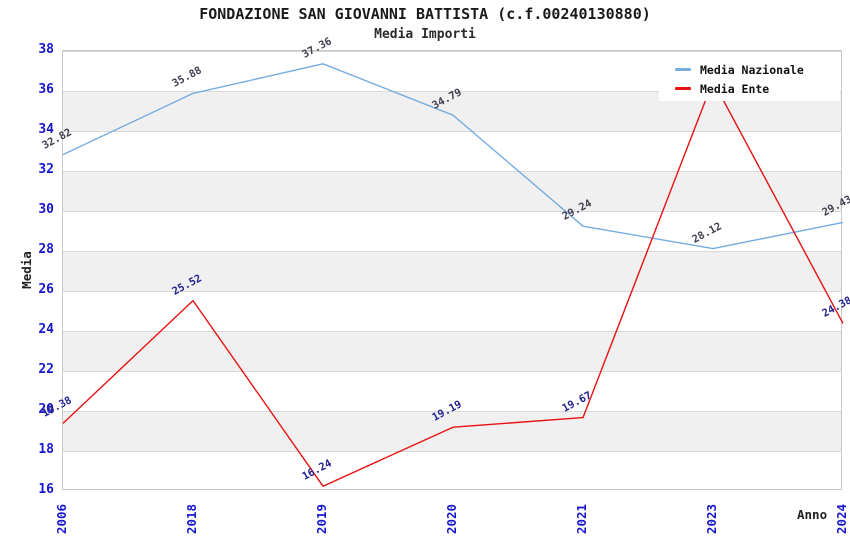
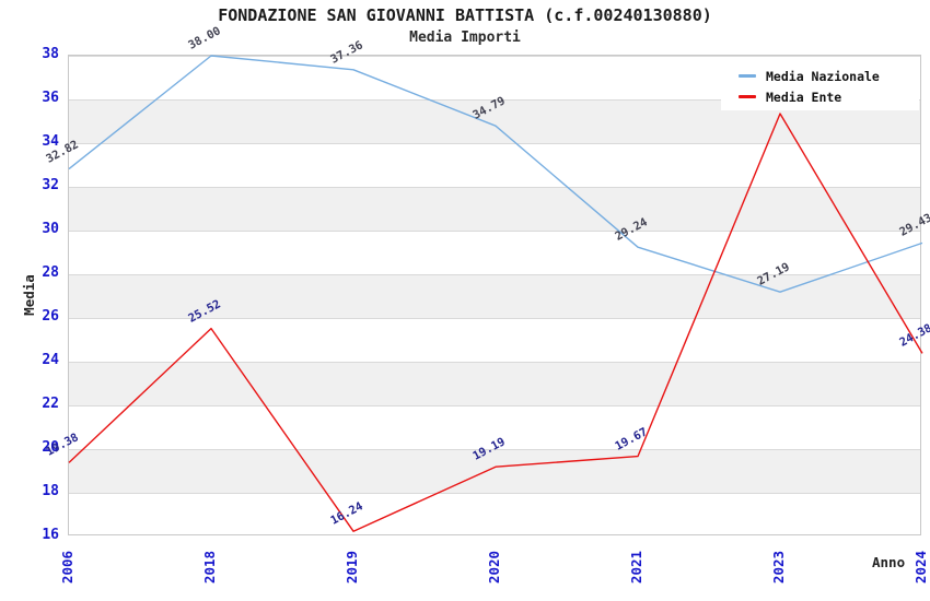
Media Nazionale/2018: 35.88 -> 38.00
Media Nazionale/2023: 28.12 -> 27.19
Media Ente/2023: 36.5 -> 35.4
